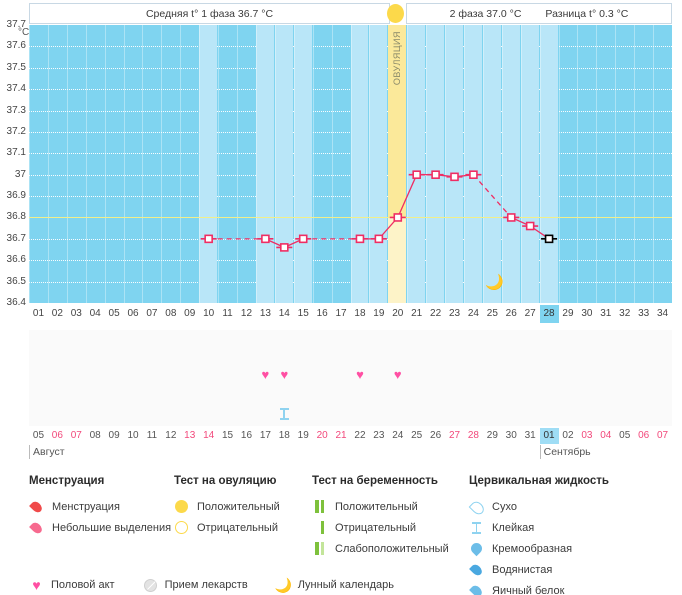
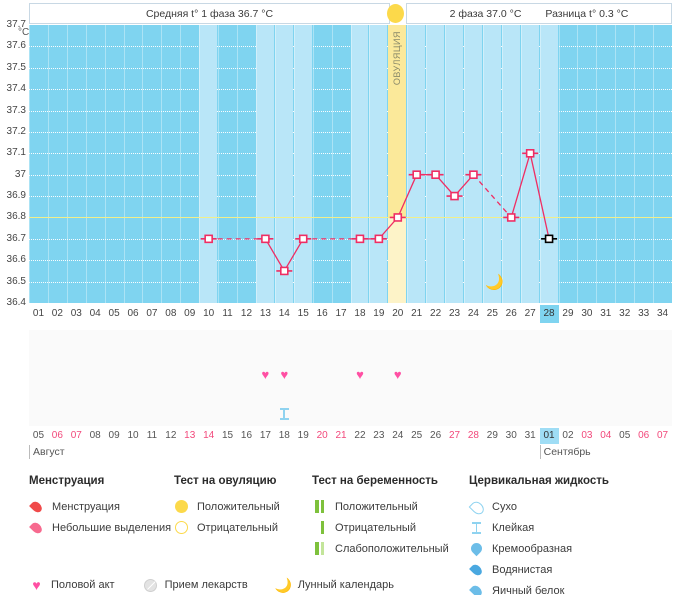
14: 36.66 -> 36.55
23: 36.99 -> 36.90
27: 36.76 -> 37.10
